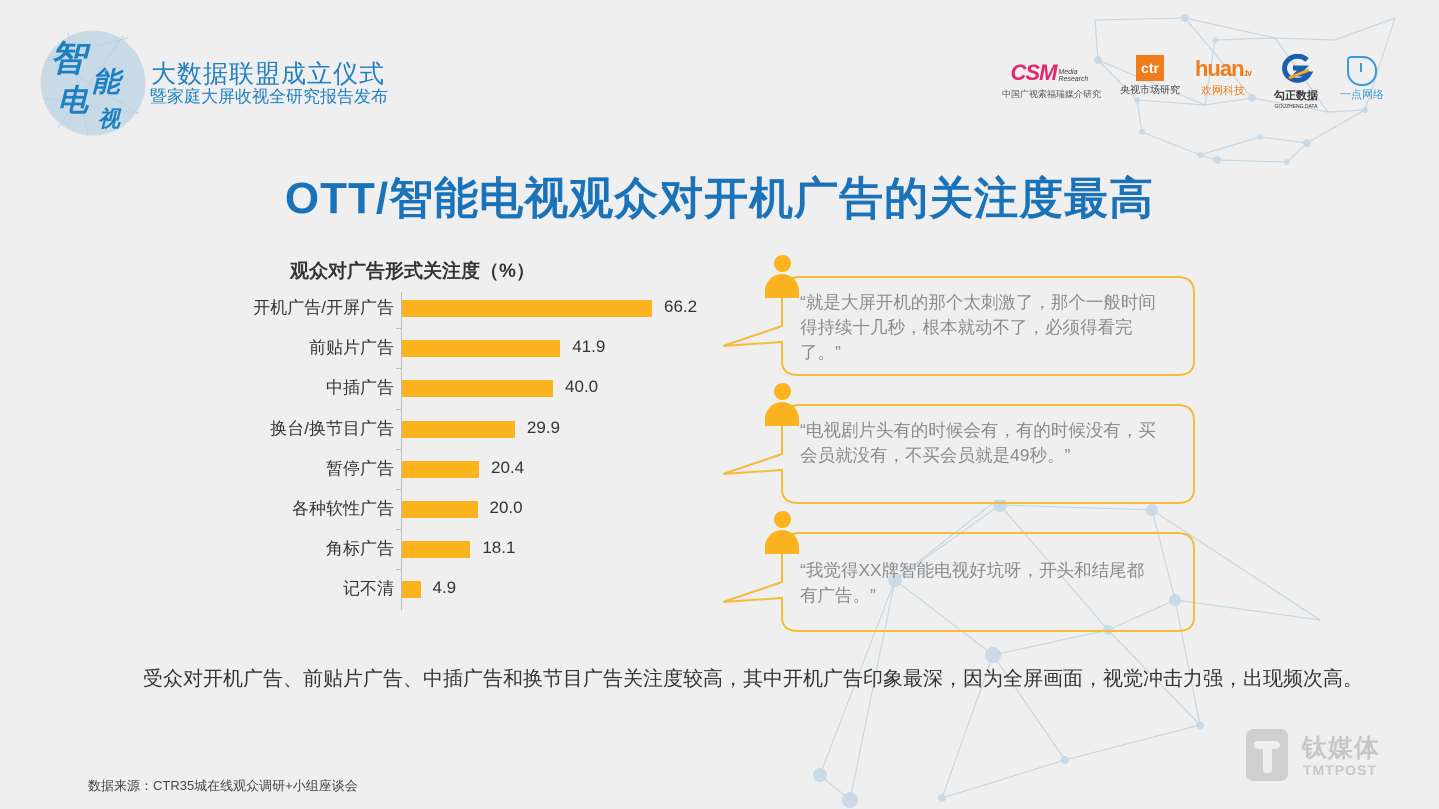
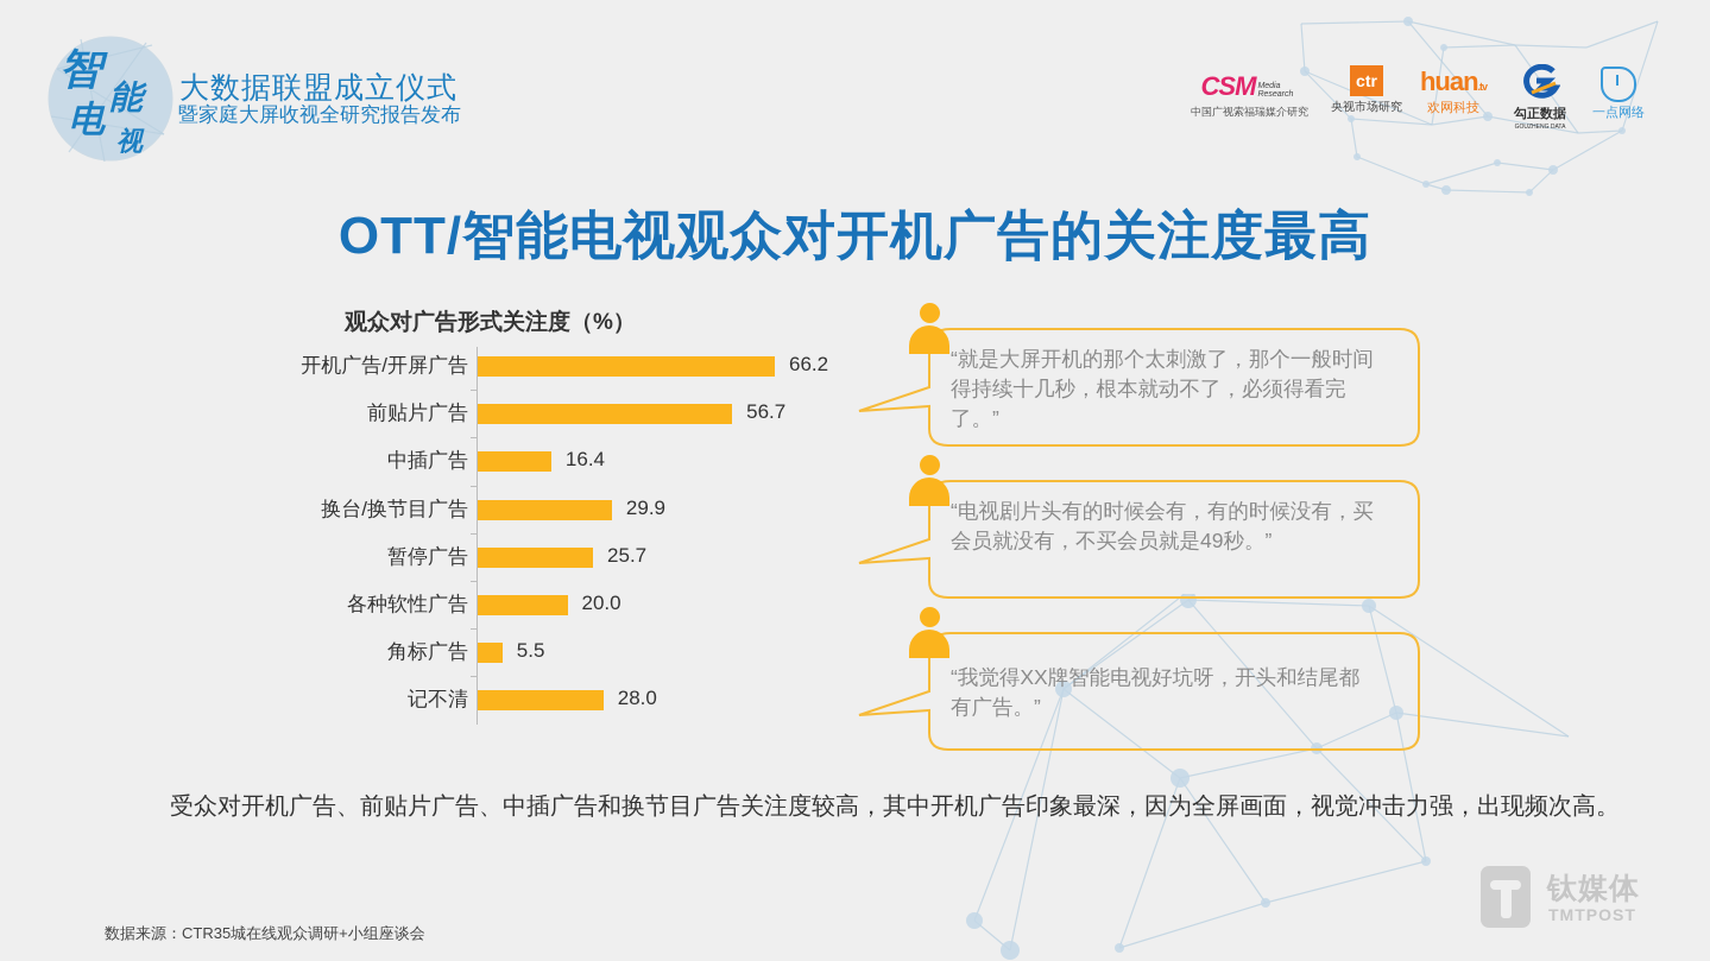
前贴片广告: 41.9 -> 56.7
中插广告: 40.0 -> 16.4
暂停广告: 20.4 -> 25.7
角标广告: 18.1 -> 5.5
记不清: 4.9 -> 28.0
